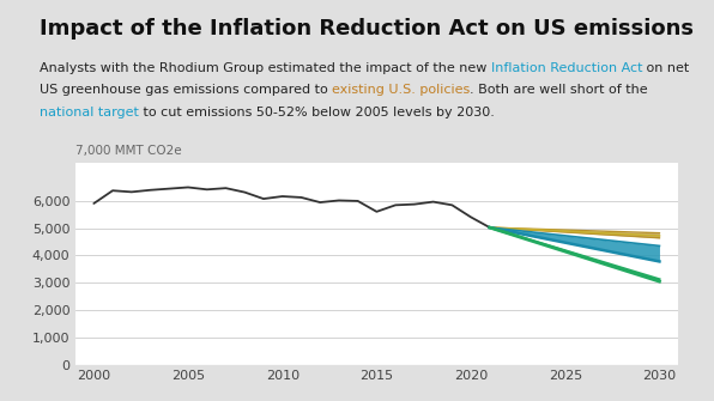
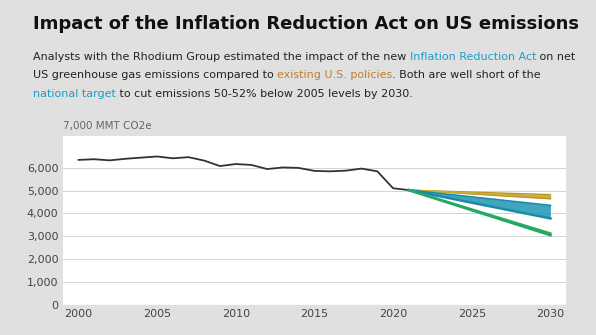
2000: 5,900 -> 6,340
2015: 5,600 -> 5,860
2020: 5,400 -> 5,100
